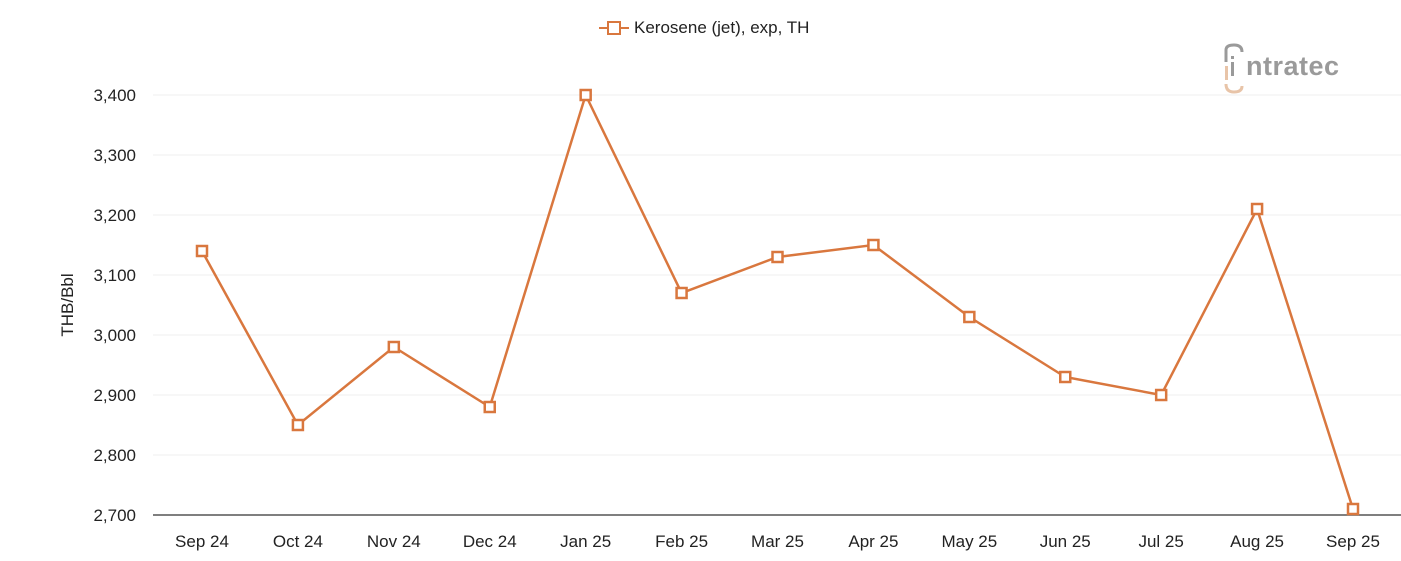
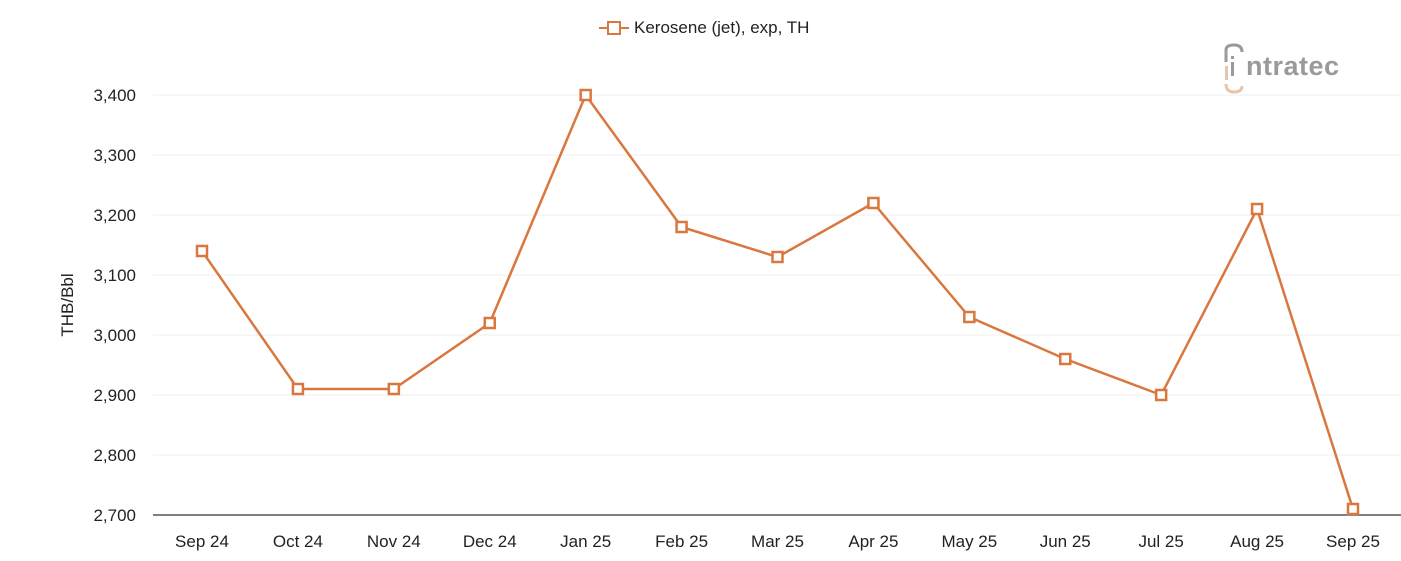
Oct 24: 2850 -> 2910
Nov 24: 2980 -> 2910
Dec 24: 2880 -> 3020
Feb 25: 3070 -> 3180
Apr 25: 3150 -> 3220
Jun 25: 2930 -> 2960
